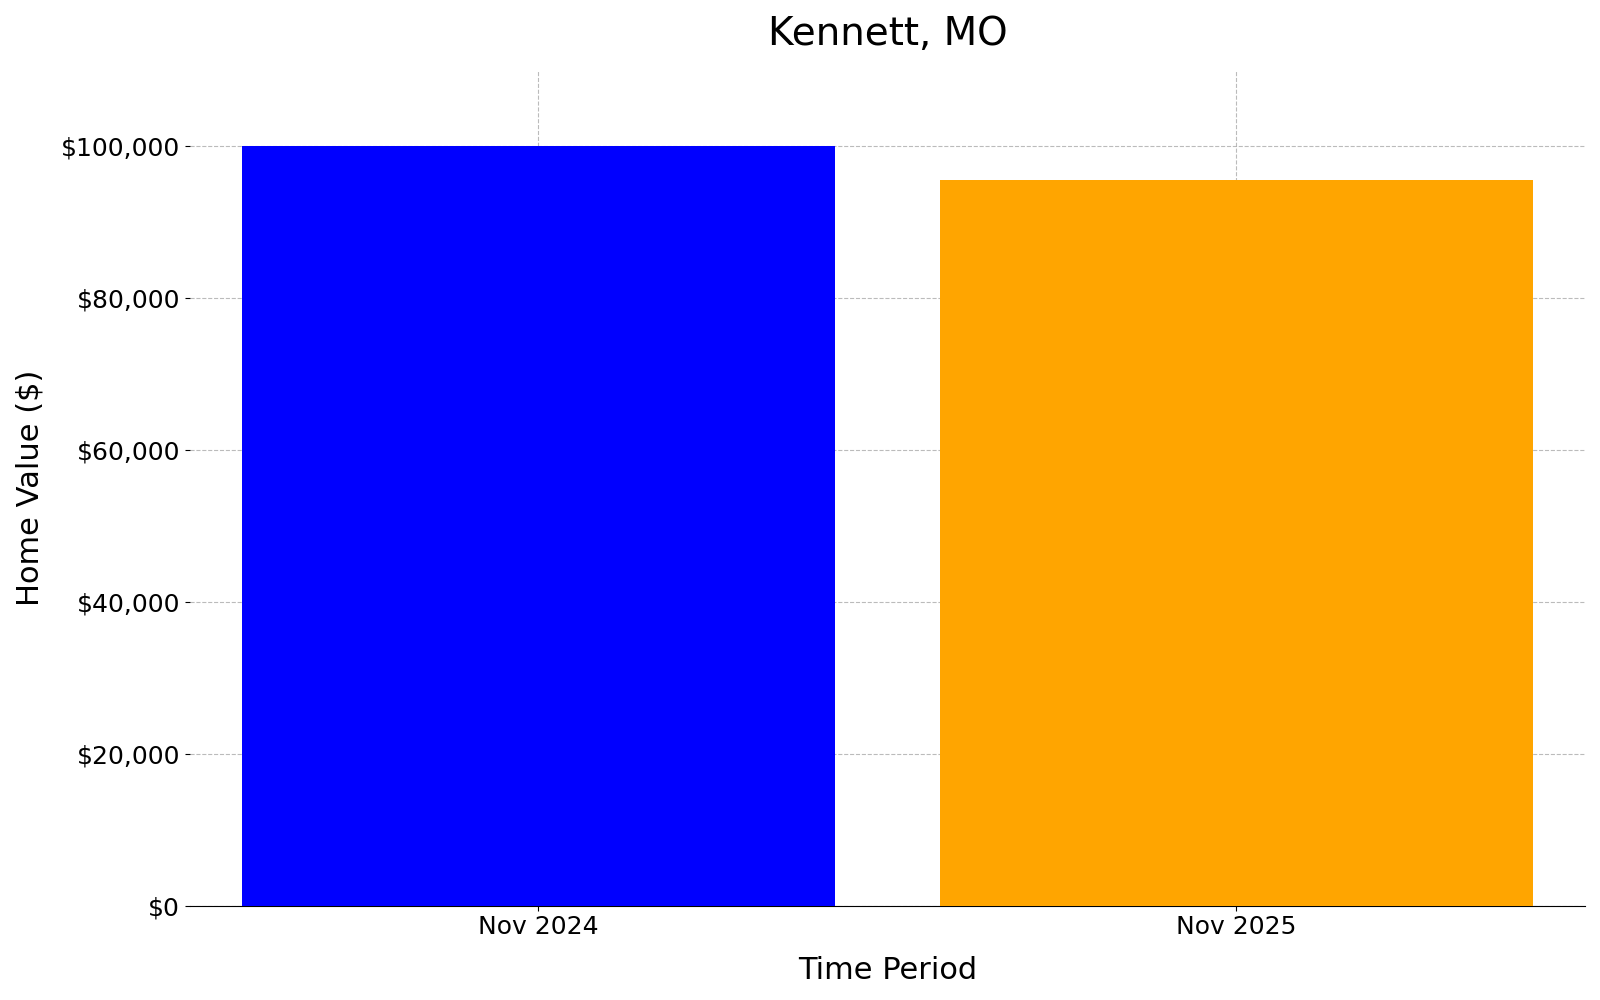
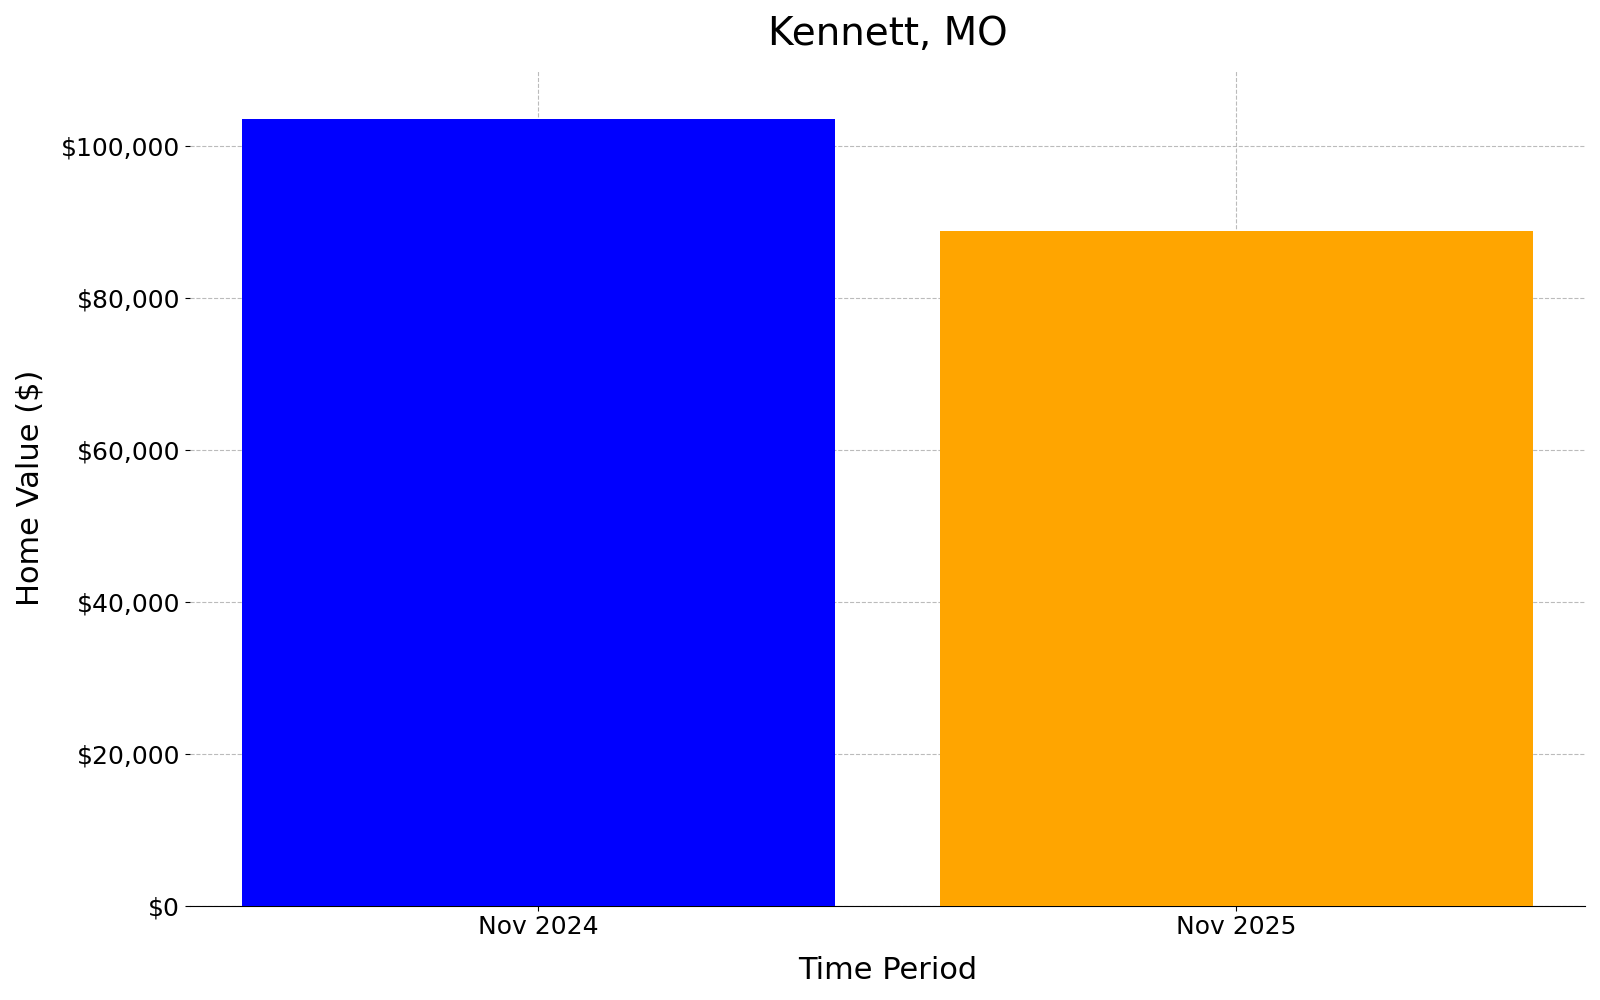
Nov 2024: $100,000 -> $103,600
Nov 2025: $95,500 -> $88,800
